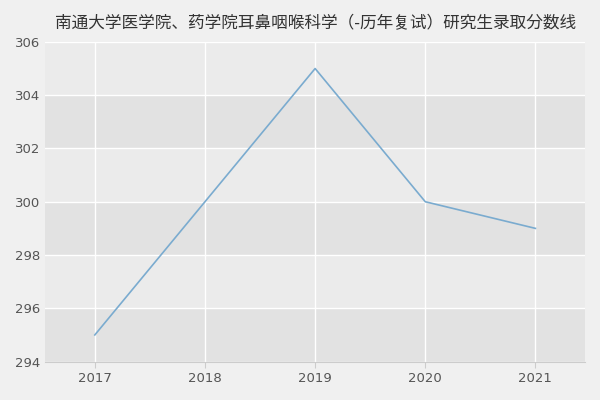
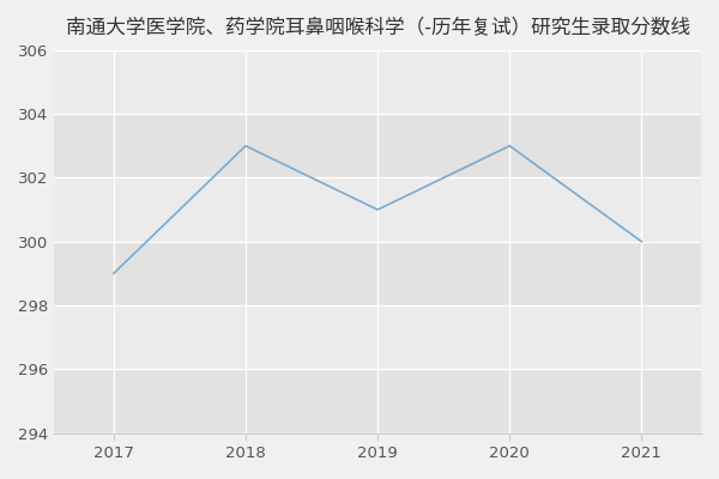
2017: 295 -> 299
2018: 300 -> 303
2019: 305 -> 301
2020: 300 -> 303
2021: 299 -> 300
